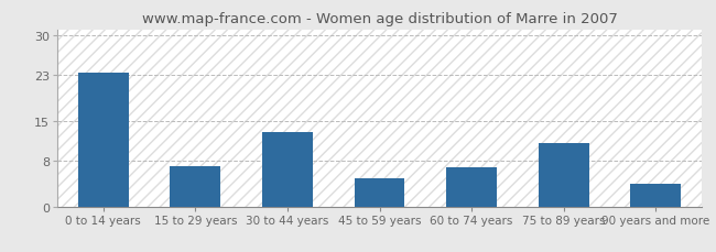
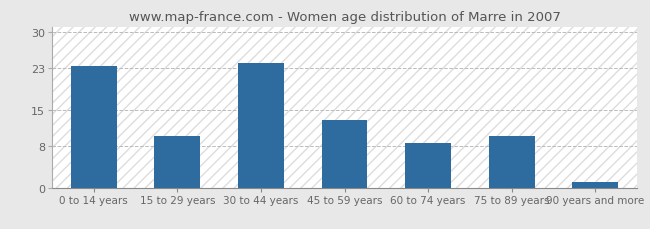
15 to 29 years: 7.0 -> 10.0
30 to 44 years: 13.0 -> 24.0
45 to 59 years: 5.0 -> 13.0
60 to 74 years: 6.8 -> 8.5
75 to 89 years: 11.0 -> 10.0
90 years and more: 4.0 -> 1.0
